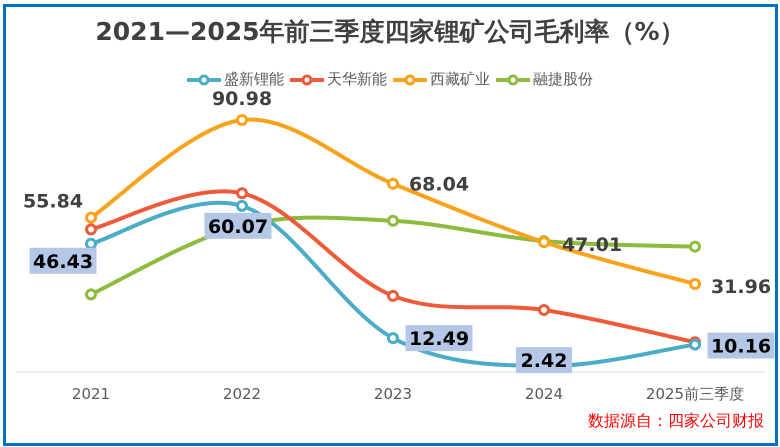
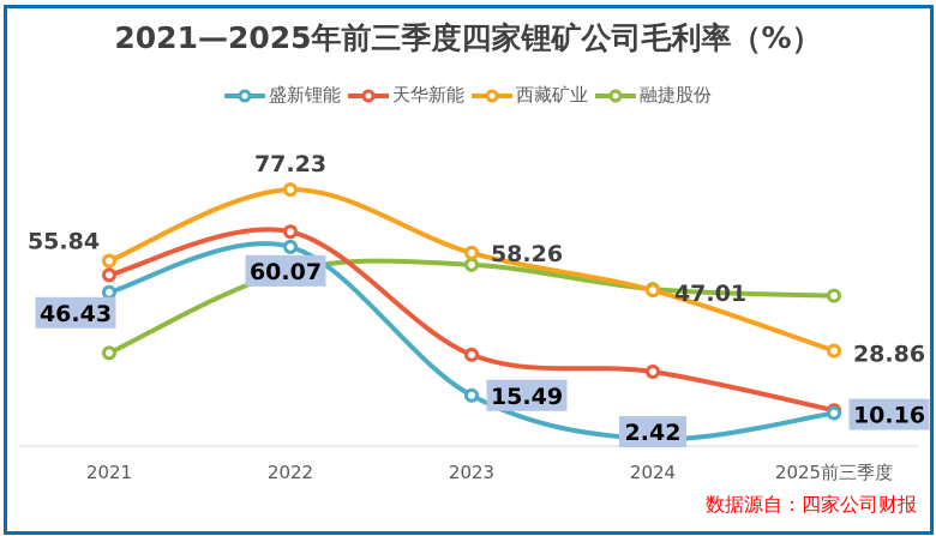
西藏矿业/2022: 90.98 -> 77.23
盛新锂能/2023: 12.49 -> 15.49
西藏矿业/2023: 68.04 -> 58.26
西藏矿业/2025前三季度: 31.96 -> 28.86
